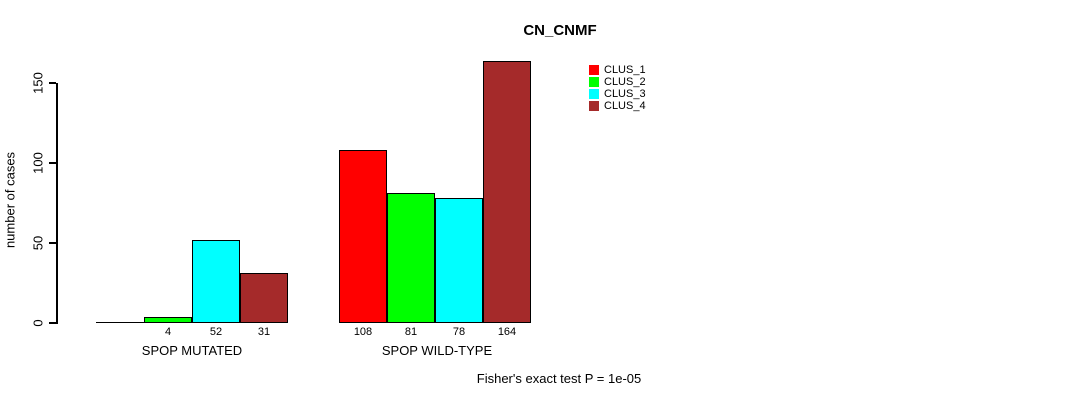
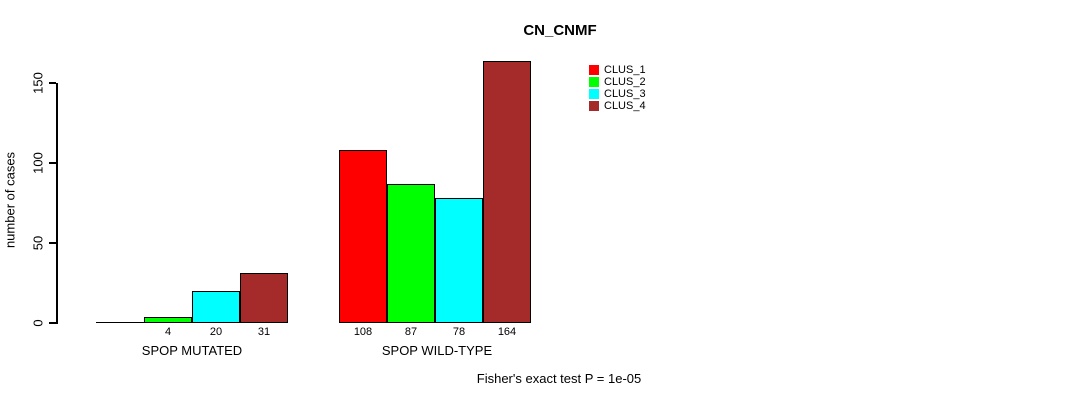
CLUS_3/SPOP MUTATED: 52 -> 20
CLUS_2/SPOP WILD-TYPE: 81 -> 87
